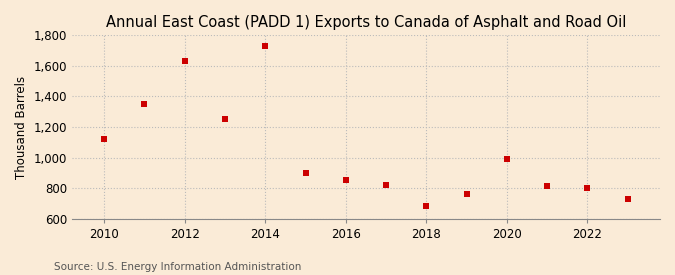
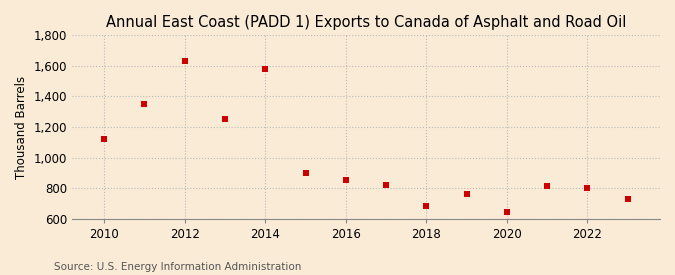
2014: 1,730 -> 1,580
2020: 990 -> 640
